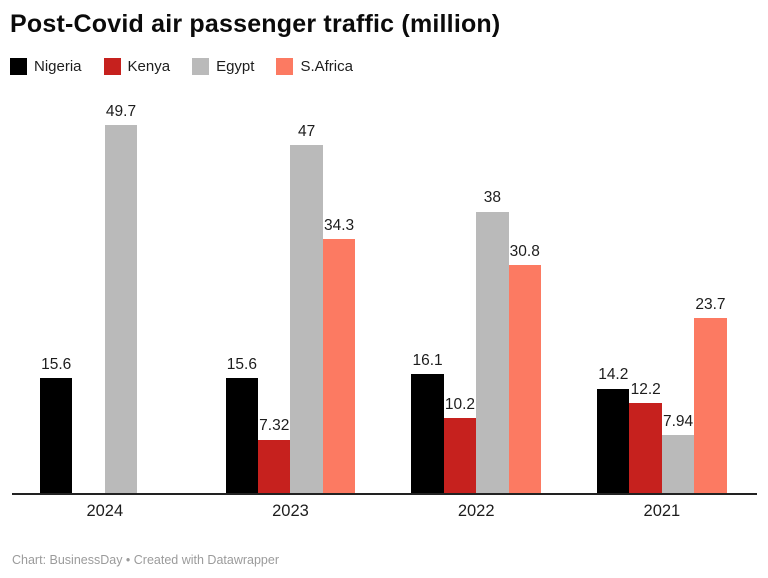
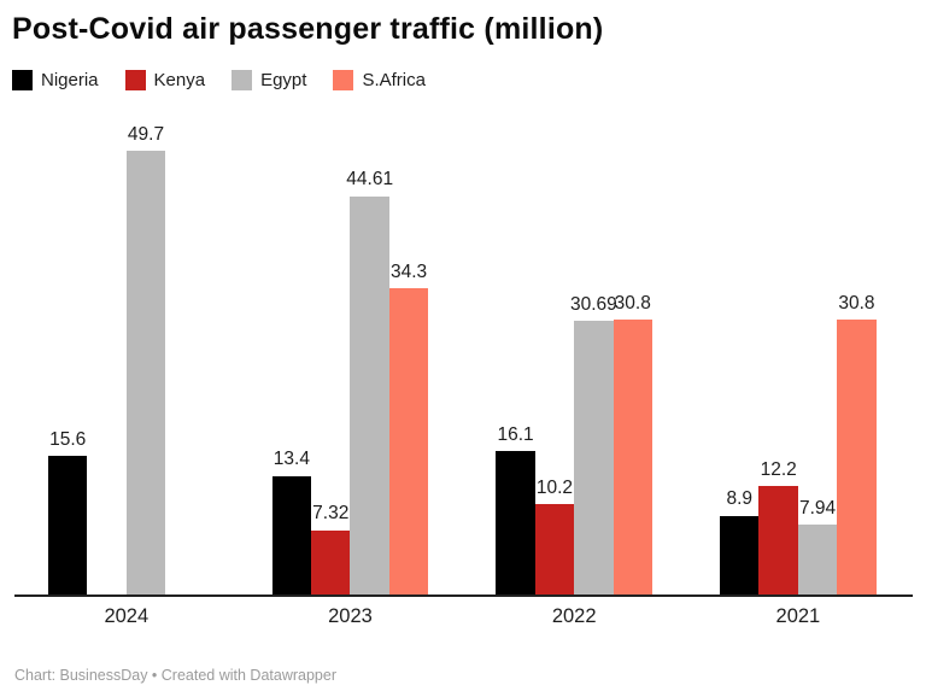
Nigeria/2023: 15.6 -> 13.4
Egypt/2023: 47 -> 44.61
Egypt/2022: 38 -> 30.69
Nigeria/2021: 14.2 -> 8.9
S.Africa/2021: 23.7 -> 30.8
